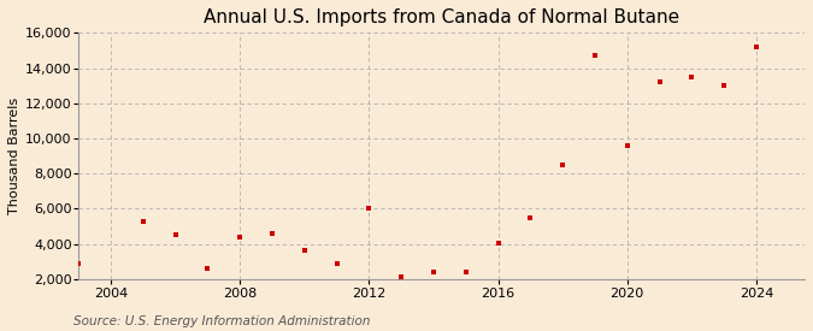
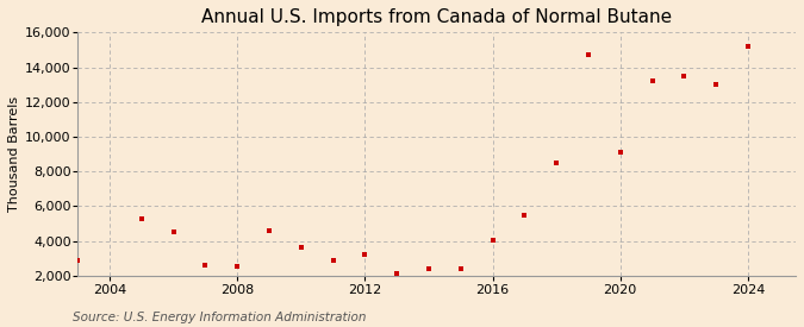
2008: 4,400 -> 2,600
2012: 6,000 -> 3,200
2020: 9,600 -> 9,100
